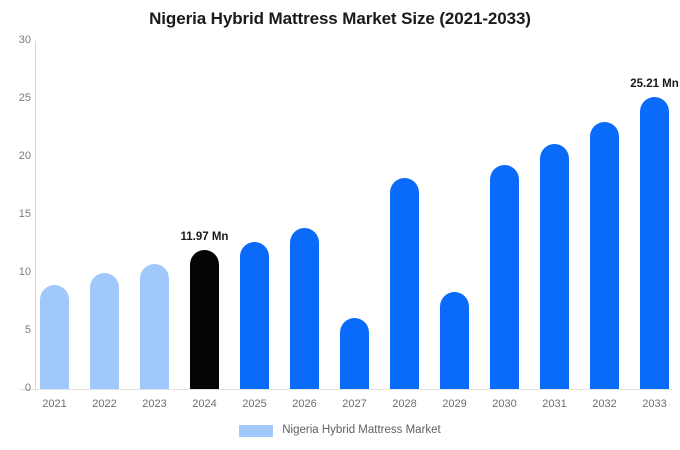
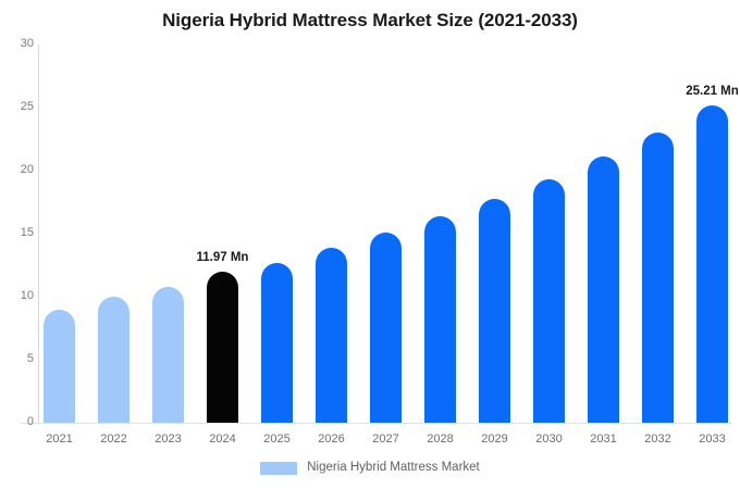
2027: 6.1 -> 15.1
2028: 18.2 -> 16.4
2029: 8.4 -> 17.8
